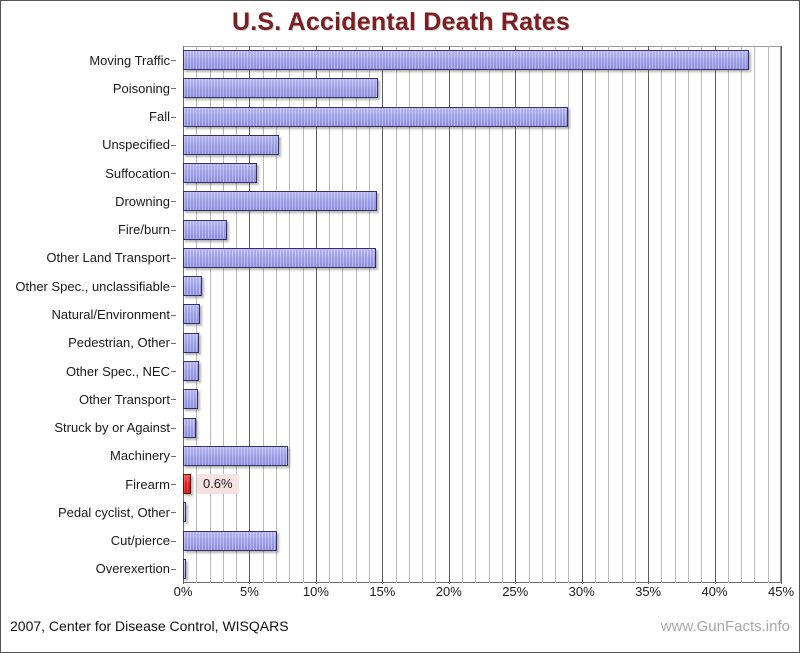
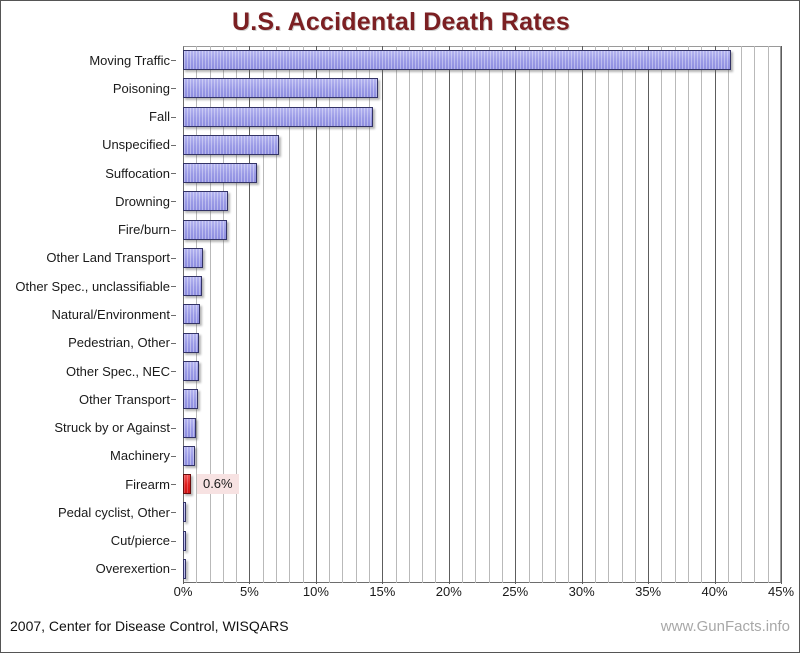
Moving Traffic: 42.6% -> 41.2%
Fall: 29.0% -> 14.3%
Drowning: 14.6% -> 3.4%
Other Land Transport: 14.5% -> 1.5%
Machinery: 7.9% -> 0.9%
Cut/pierce: 7.1% -> 0.1%
